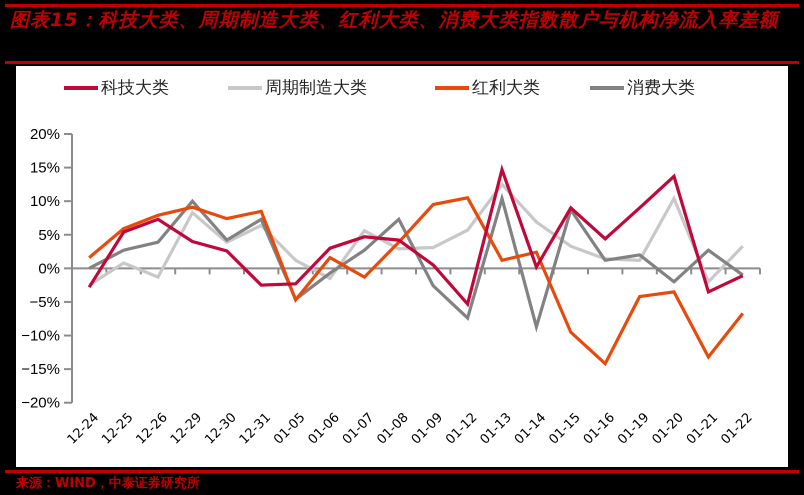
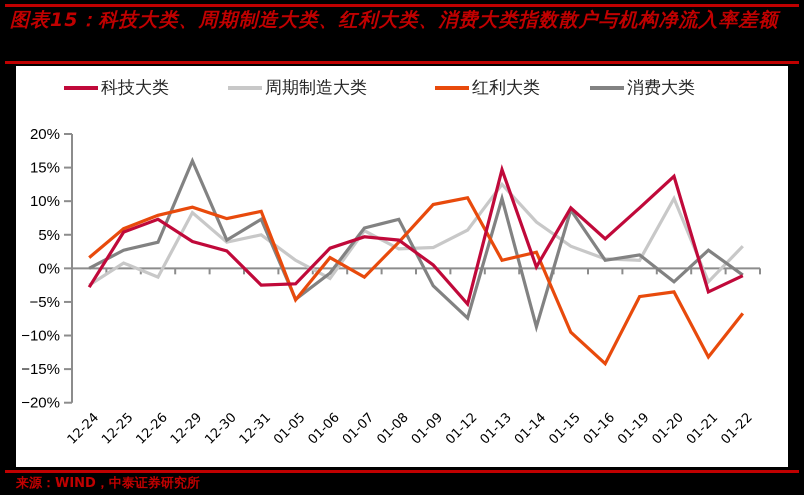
消费大类/12-29: 10% -> 16%
周期制造大类/12-31: 6% -> 5%
消费大类/01-07: 3% -> 6%
